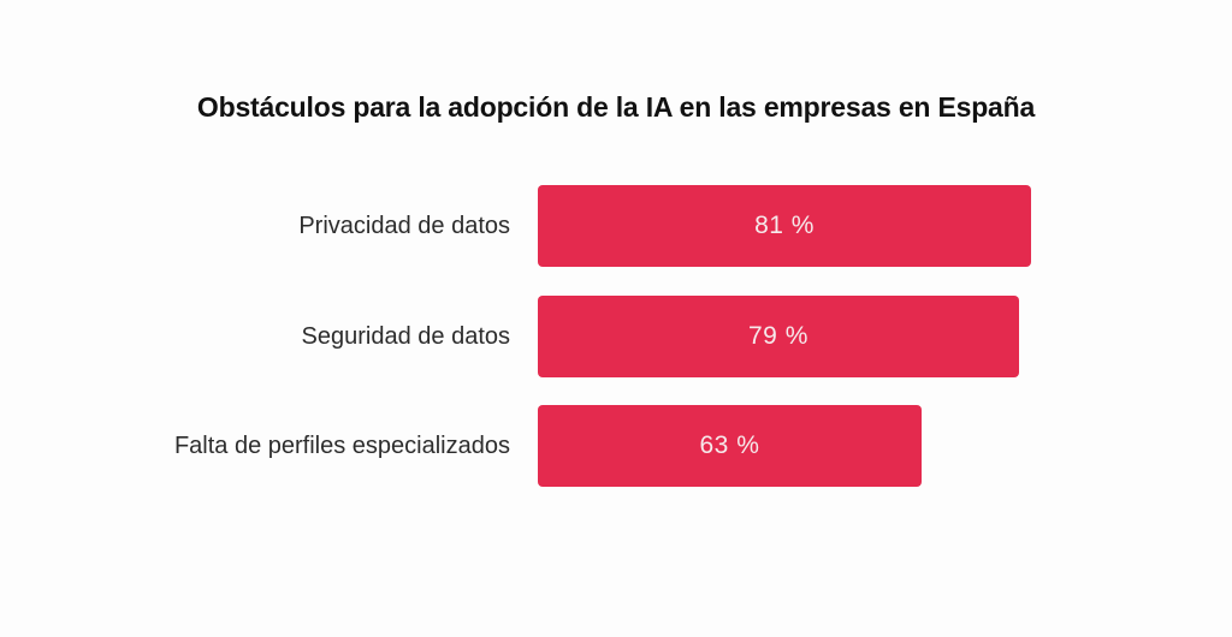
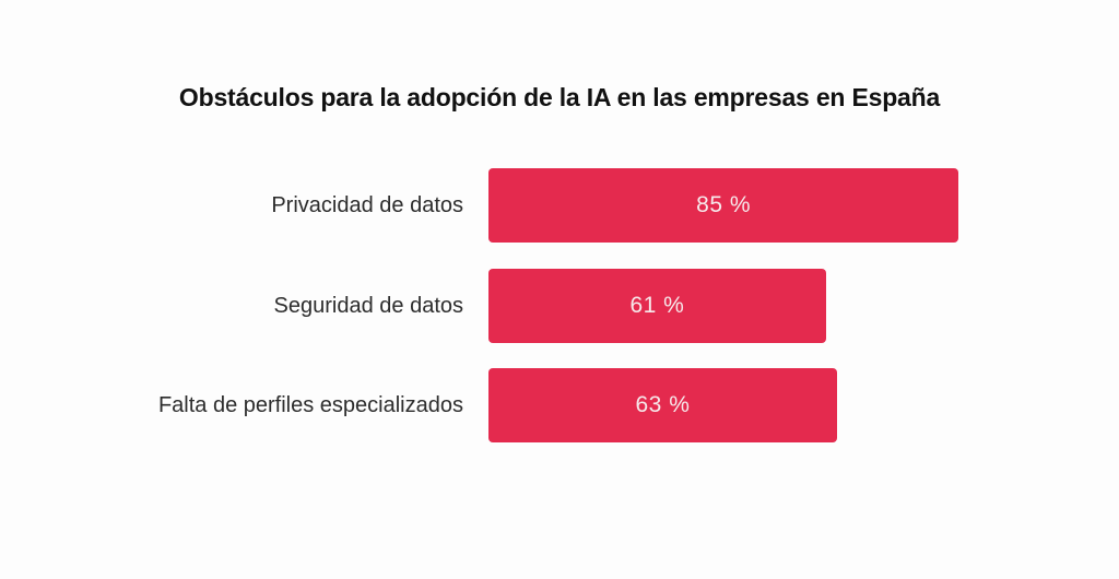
Privacidad de datos: 81 -> 85
Seguridad de datos: 79 -> 61
